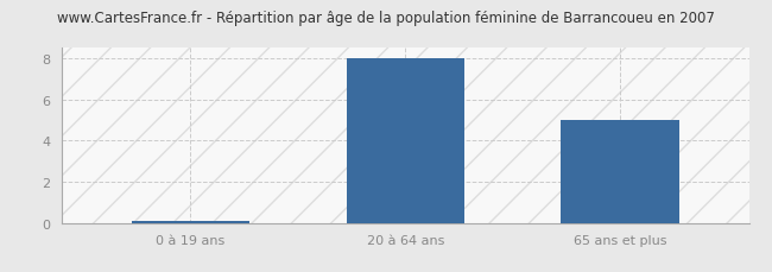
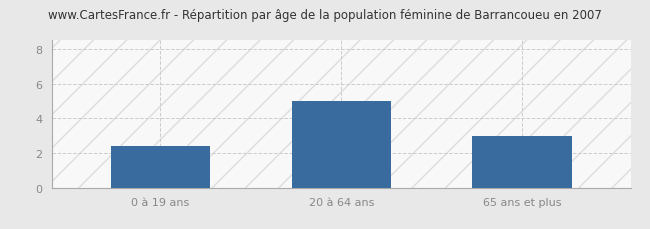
0 à 19 ans: 0.1 -> 2.4
20 à 64 ans: 8.0 -> 5.0
65 ans et plus: 5.0 -> 3.0
